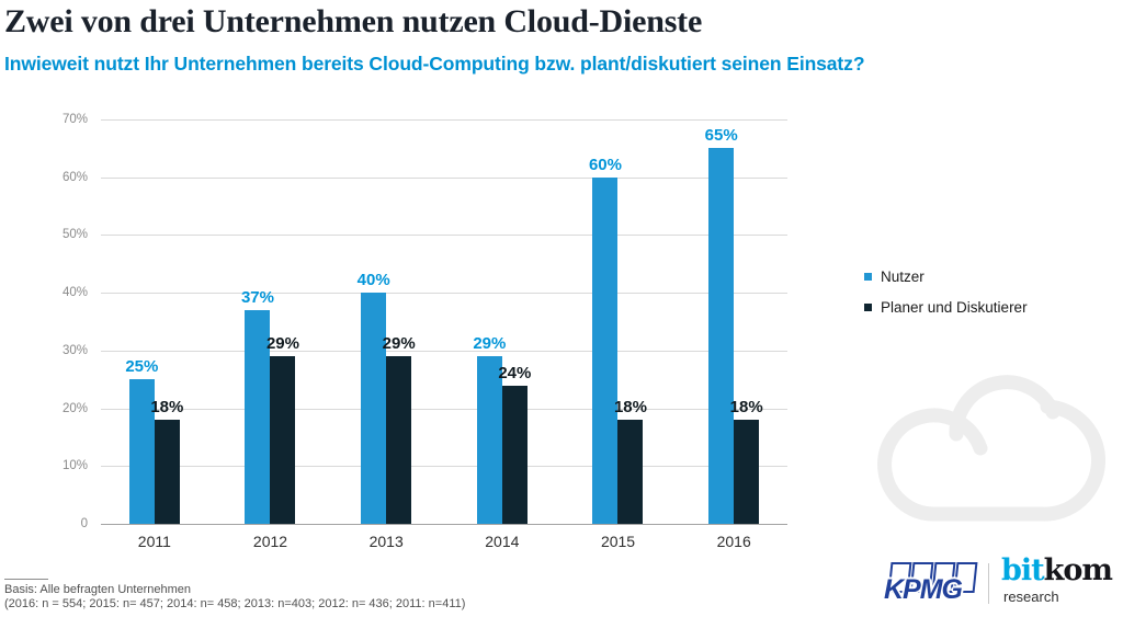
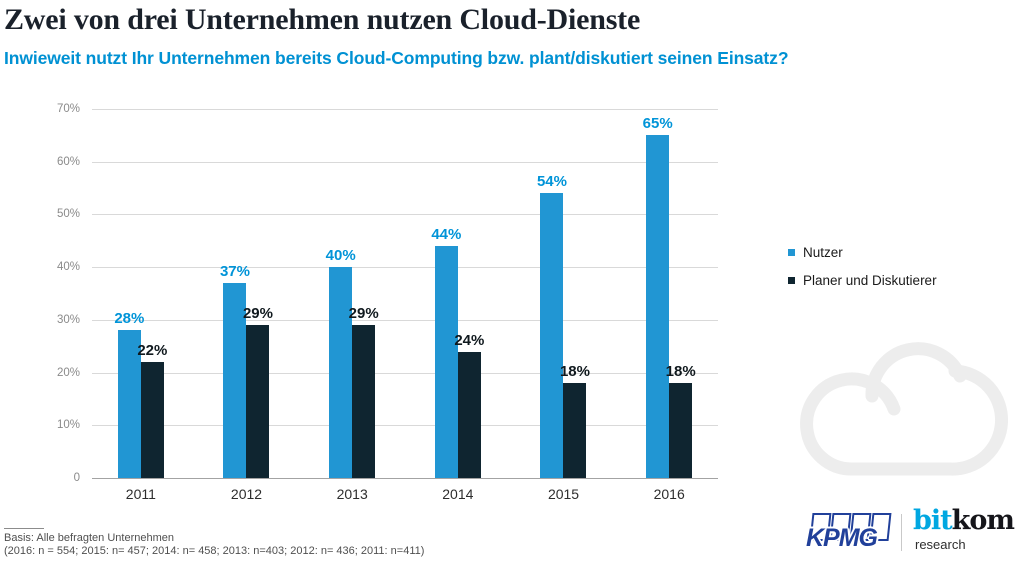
Nutzer/2011: 25% -> 28%
Planer und Diskutierer/2011: 18% -> 22%
Nutzer/2014: 29% -> 44%
Nutzer/2015: 60% -> 54%
